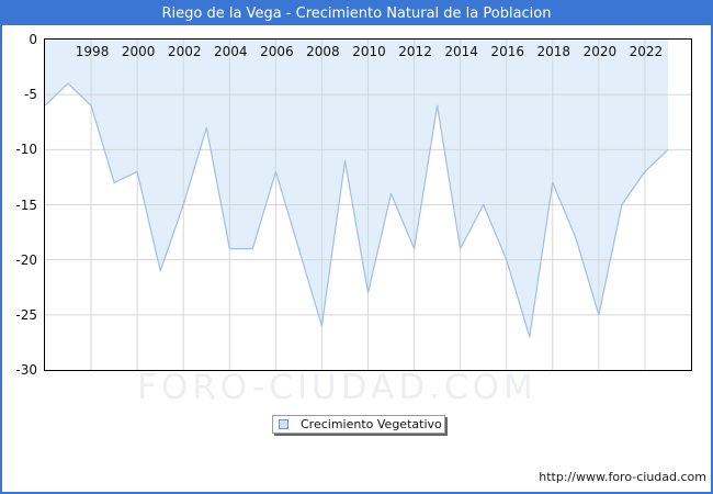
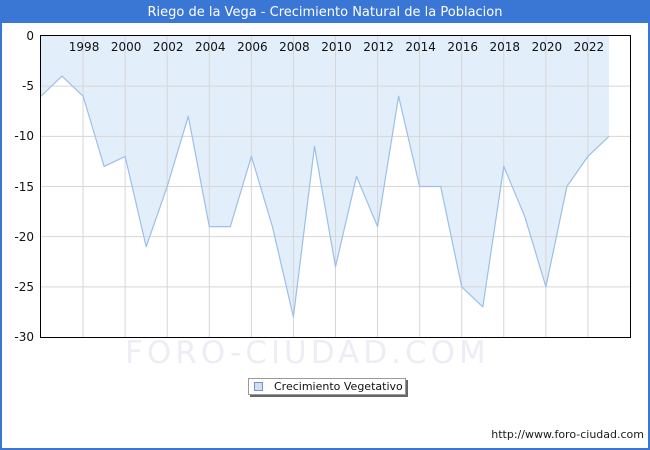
2008: -26 -> -28
2014: -19 -> -15
2016: -20 -> -25
